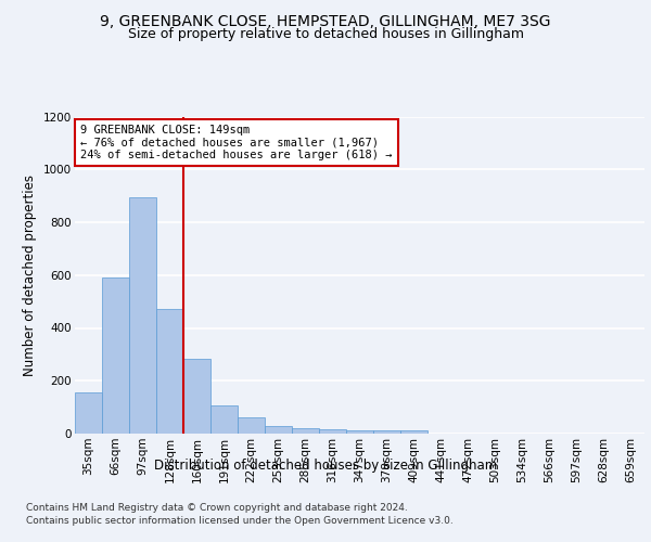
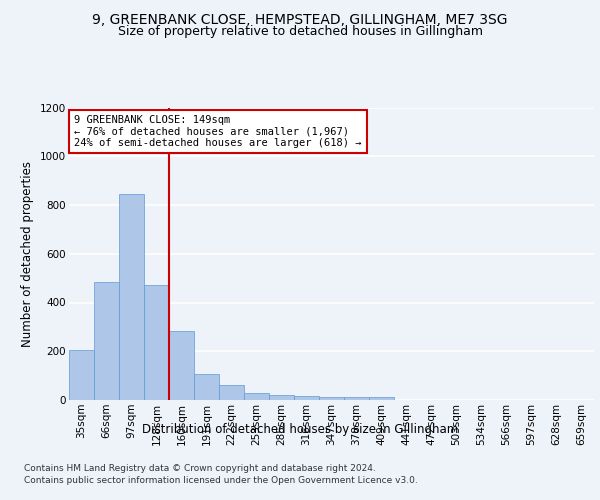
35sqm: 155 -> 205
66sqm: 590 -> 485
97sqm: 893 -> 845
